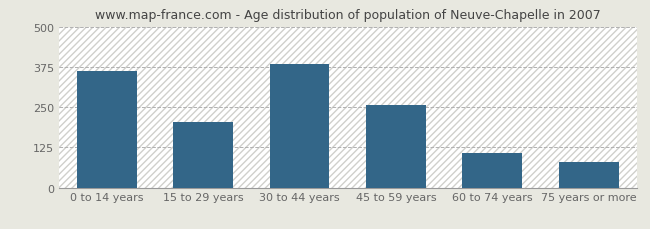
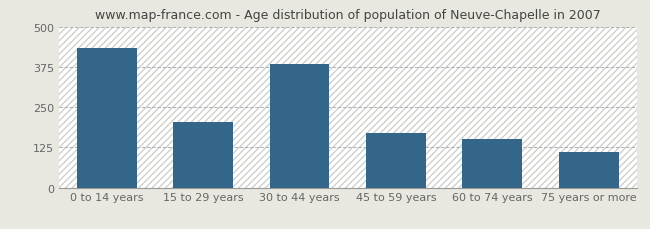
0 to 14 years: 362 -> 435
45 to 59 years: 258 -> 170
60 to 74 years: 108 -> 150
75 years or more: 78 -> 110
